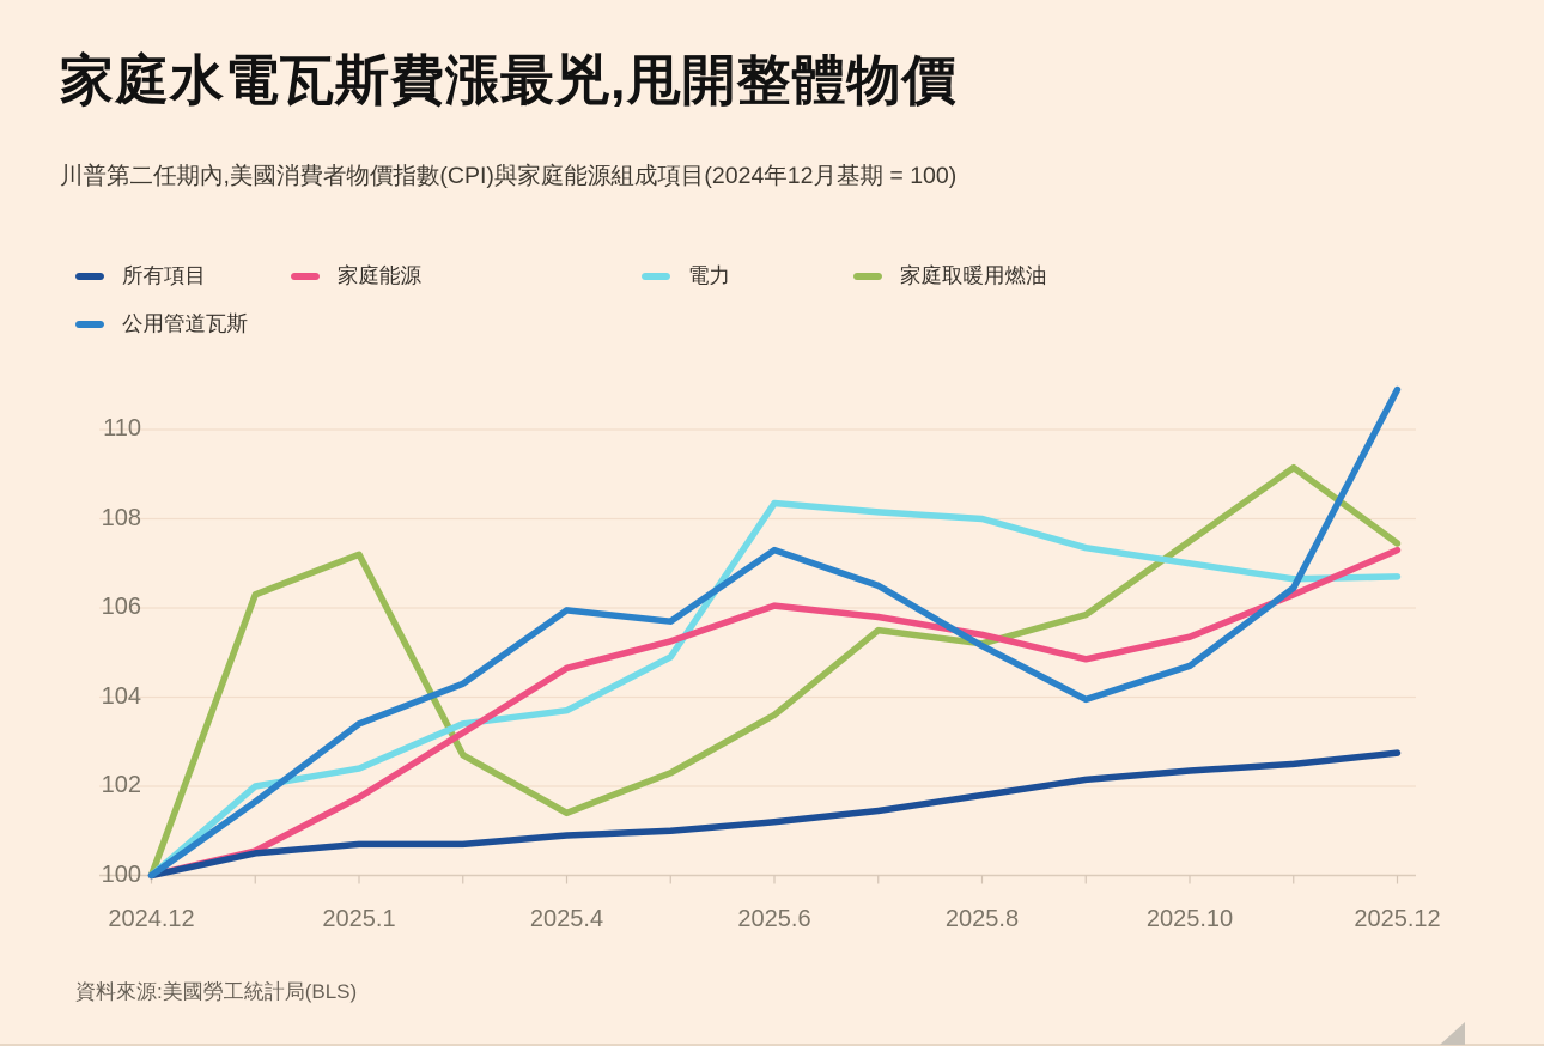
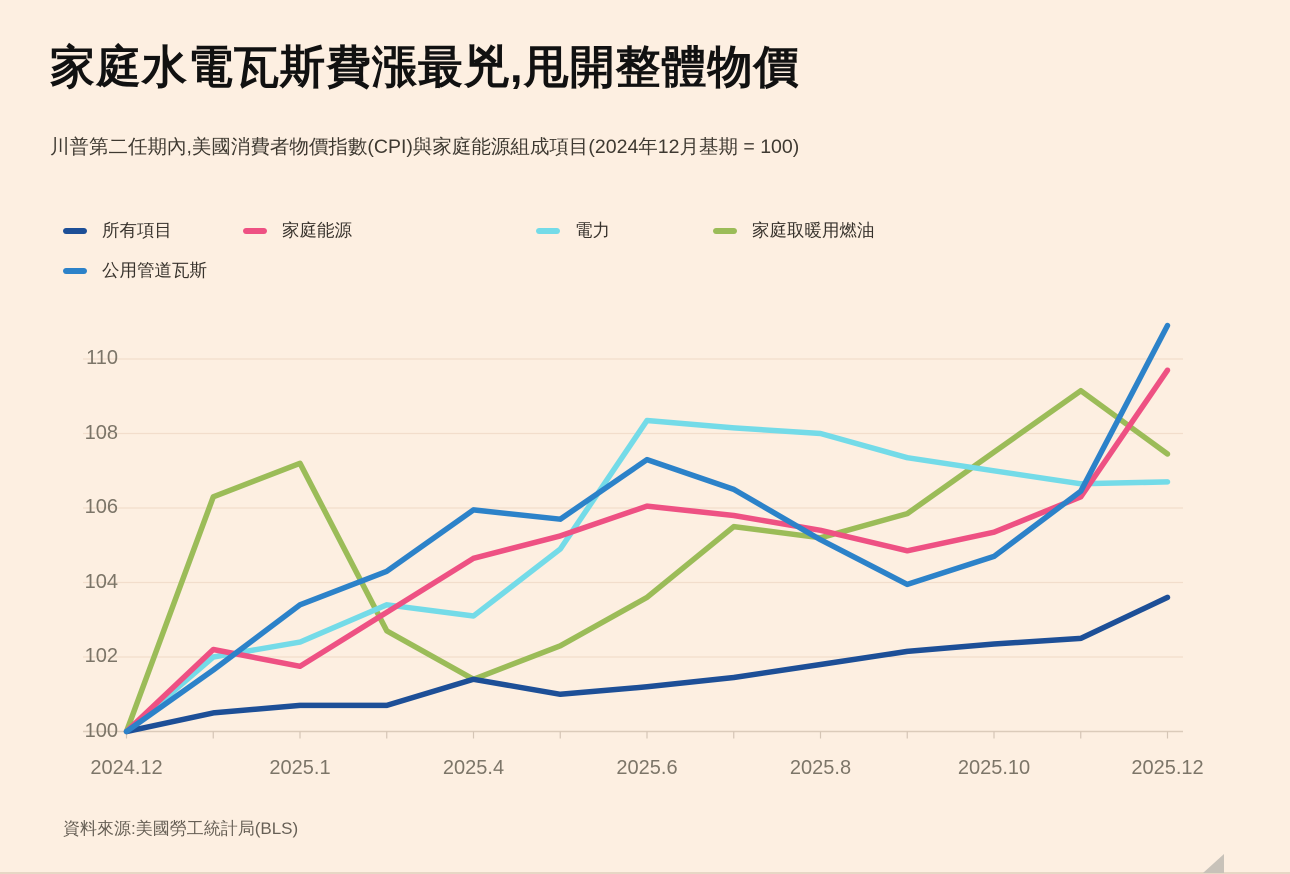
家庭能源/2025.1: 100.5 -> 102.2
所有項目/2025.4: 100.9 -> 101.4
電力/2025.4: 103.7 -> 103.1
所有項目/2025.12: 102.8 -> 103.6
家庭能源/2025.12: 107.3 -> 109.7
